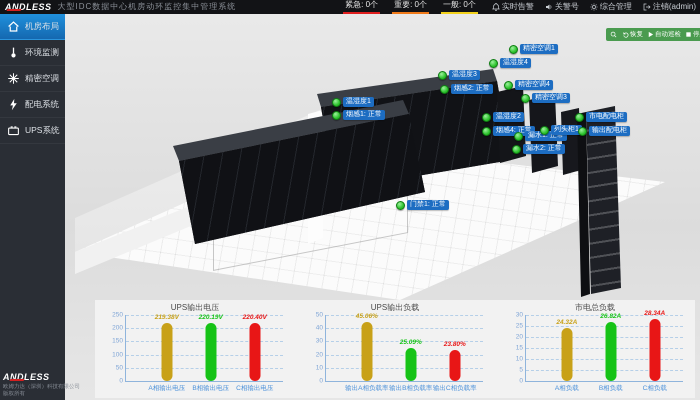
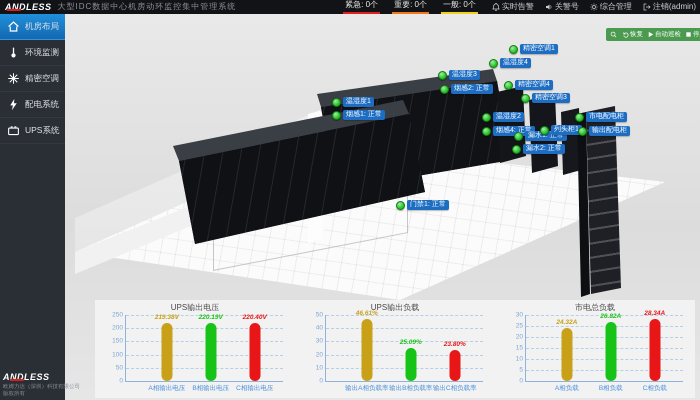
UPS输出负载/输出A相负载率: 45.06% -> 46.61%
